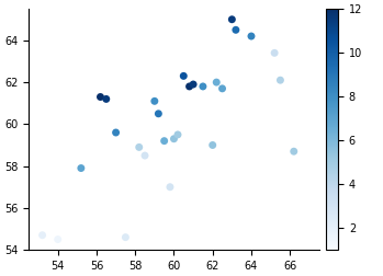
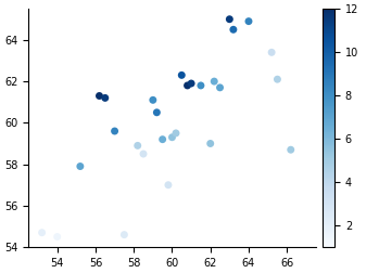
64: 64.2 -> 64.9
